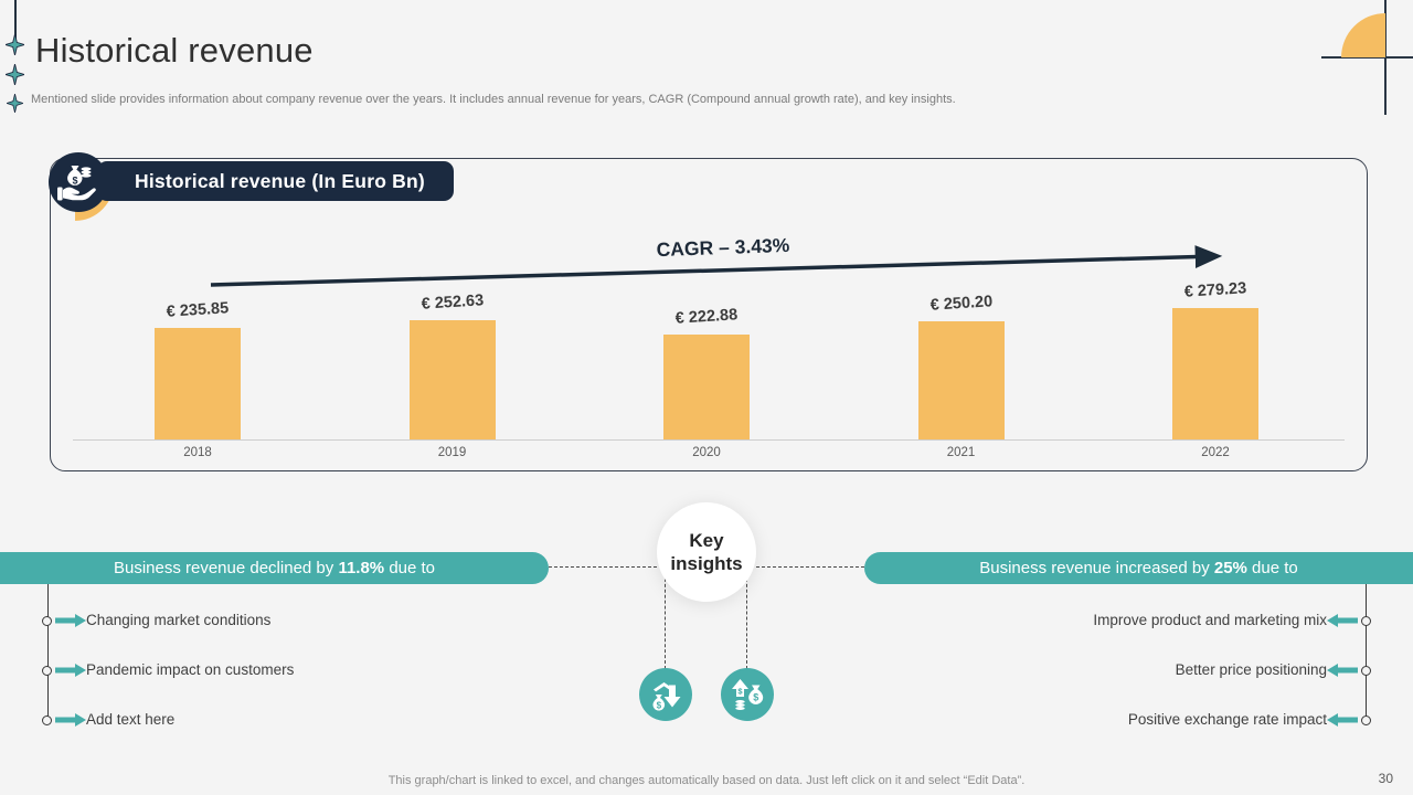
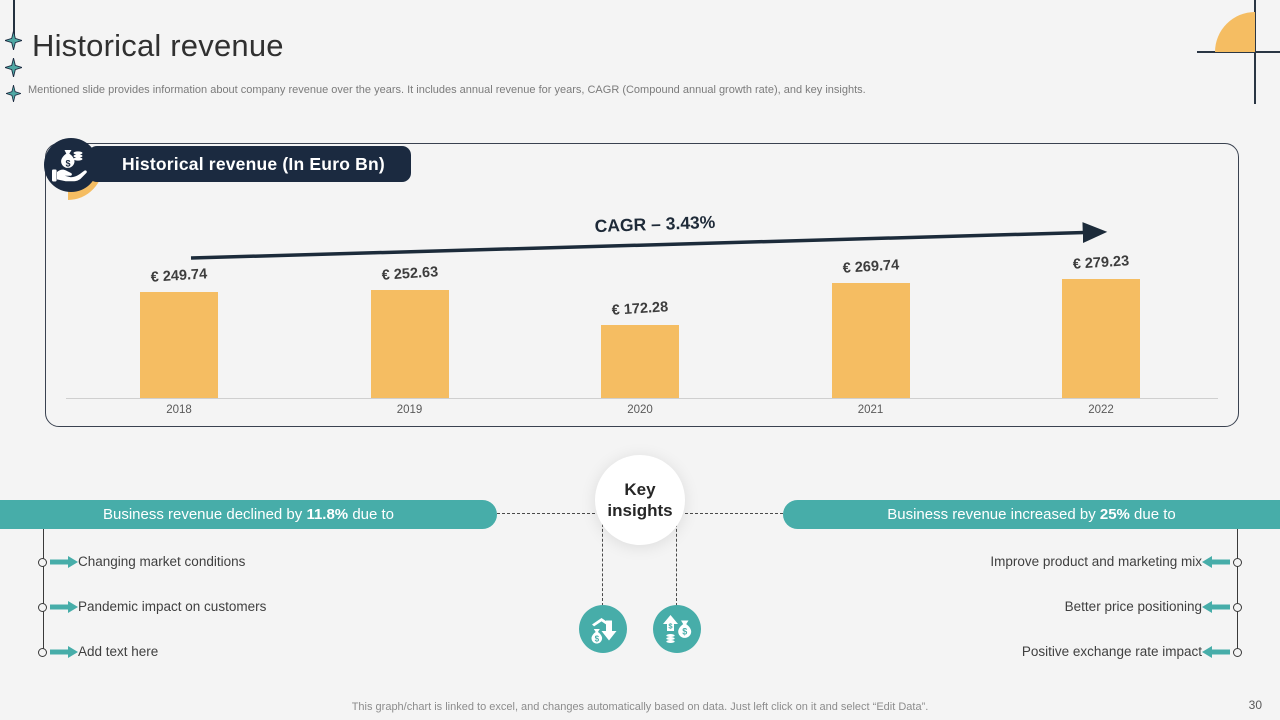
2018: 235.85 -> 249.74
2020: 222.88 -> 172.28
2021: 250.20 -> 269.74
